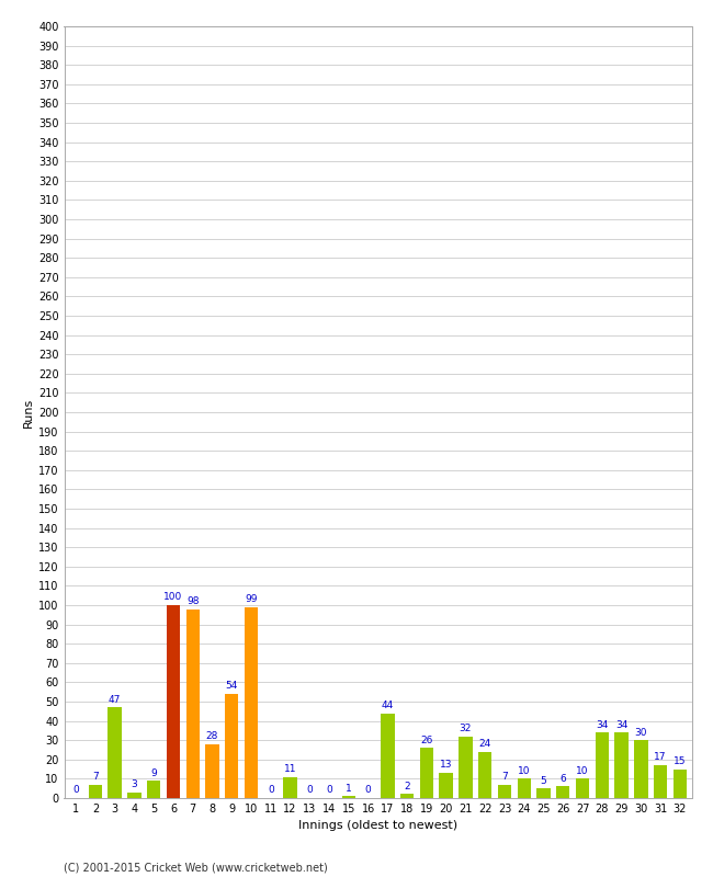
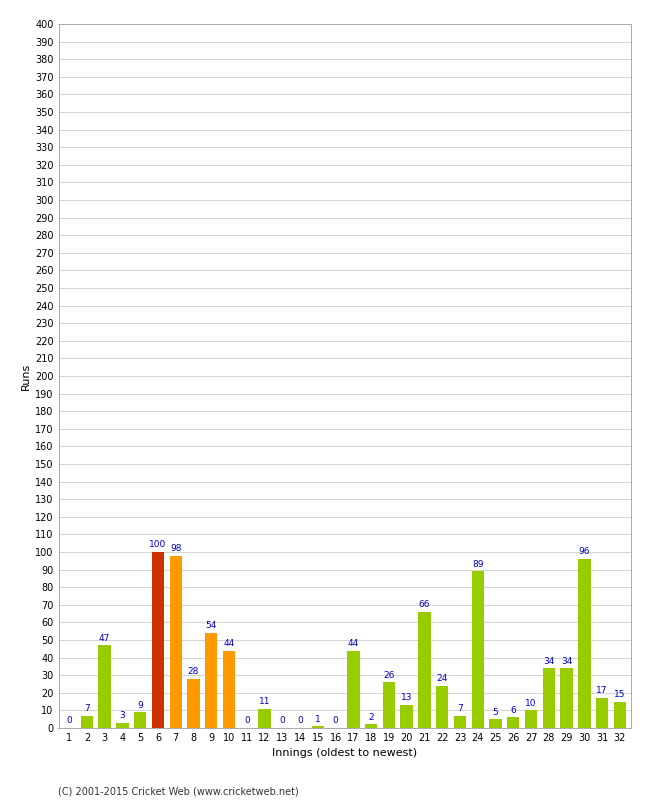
10: 99 -> 44
21: 32 -> 66
24: 10 -> 89
30: 30 -> 96
